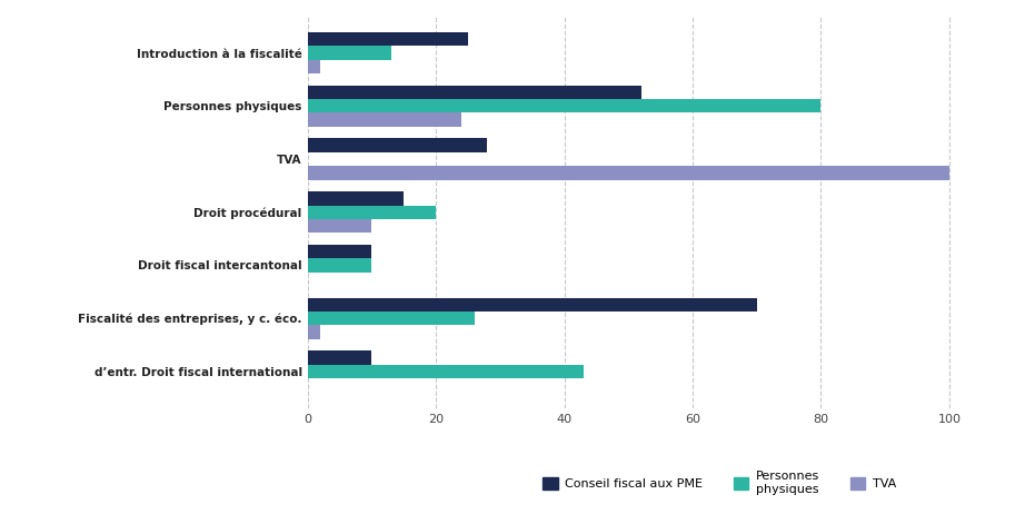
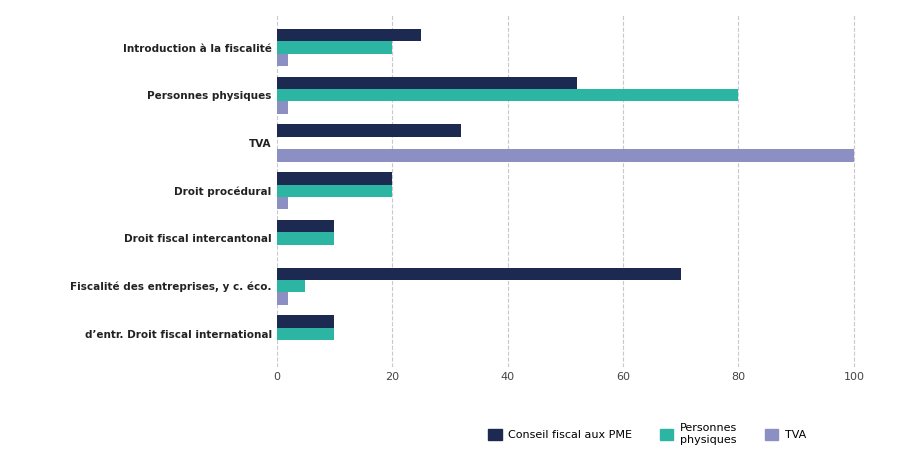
Personnes physiques/Introduction à la fiscalité: 13 -> 20
TVA/Personnes physiques: 24 -> 2
Conseil fiscal aux PME/TVA: 28 -> 32
Conseil fiscal aux PME/Droit procédural: 15 -> 20
TVA/Droit procédural: 10 -> 2
Personnes physiques/Fiscalité des entreprises, y c. éco.: 26 -> 5
Personnes physiques/d’entr. Droit fiscal international: 43 -> 10
